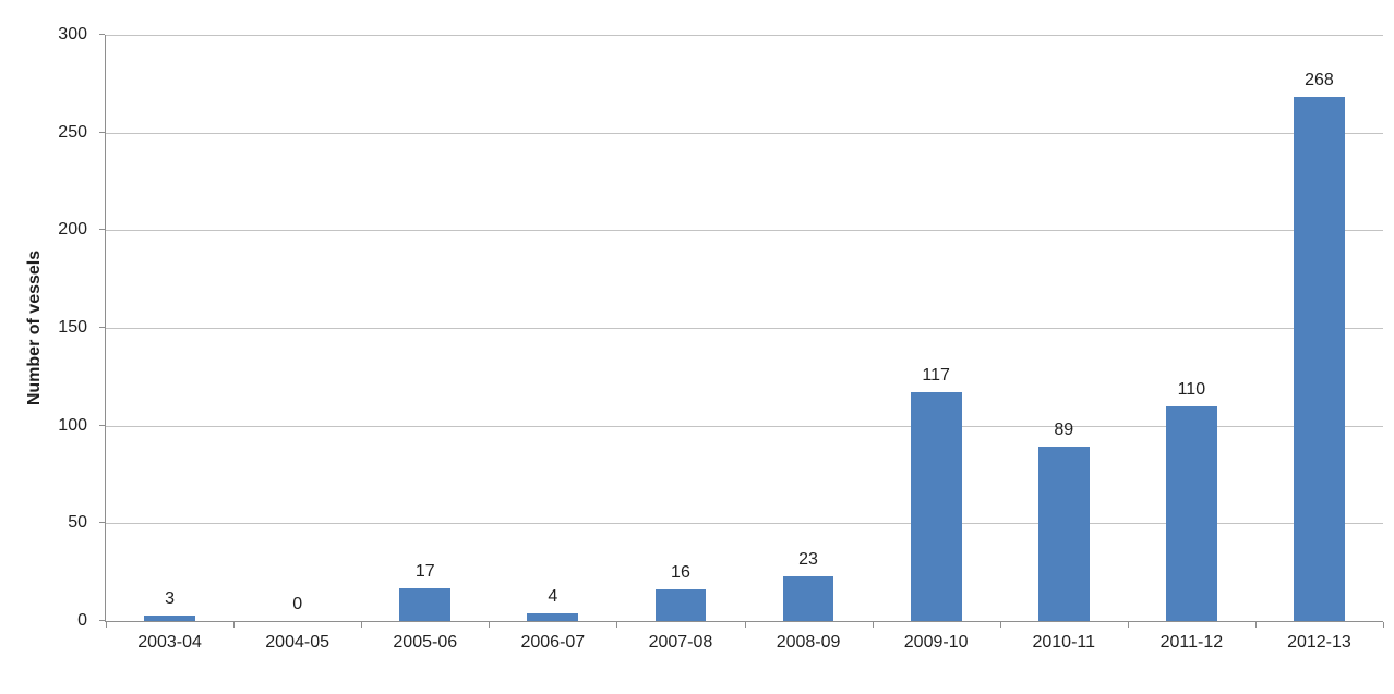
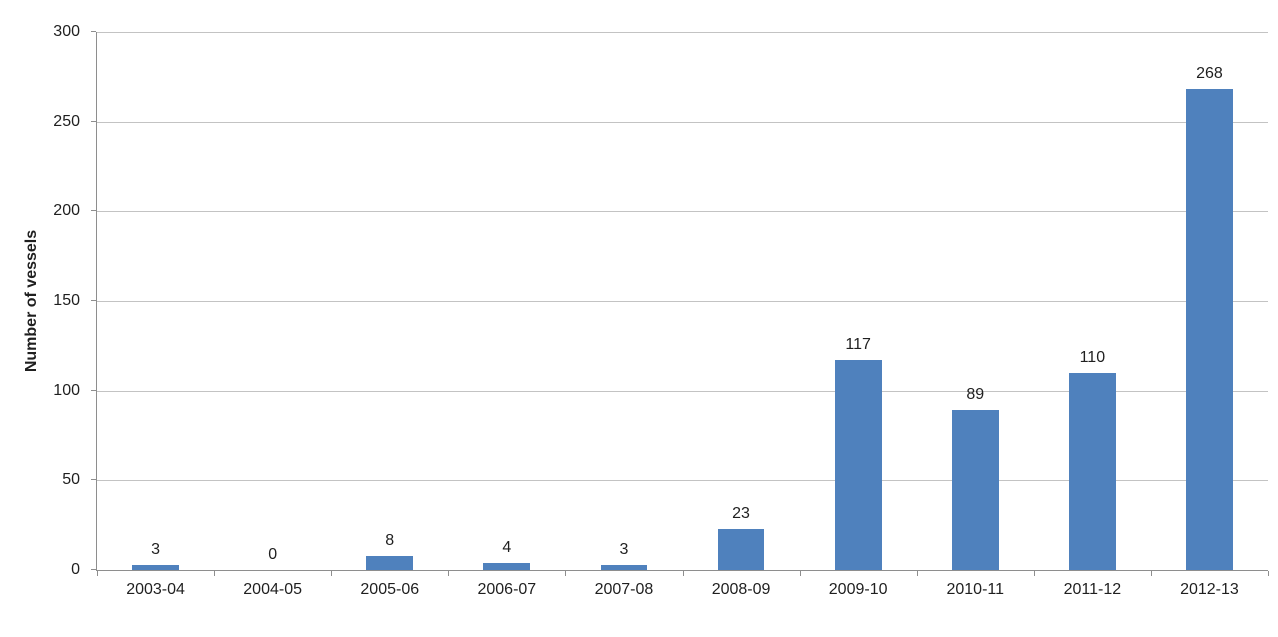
2005-06: 17 -> 8
2007-08: 16 -> 3
